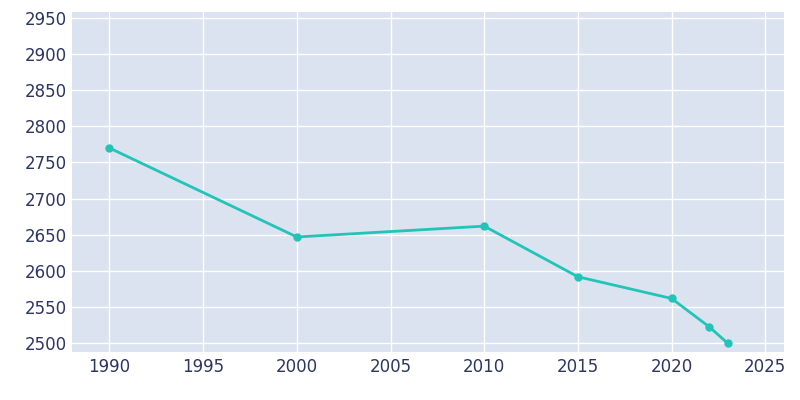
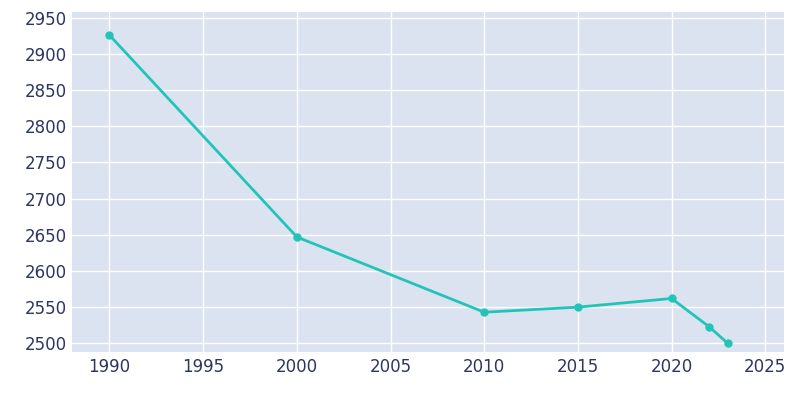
1990: 2770 -> 2926
2010: 2662 -> 2543
2015: 2592 -> 2550
